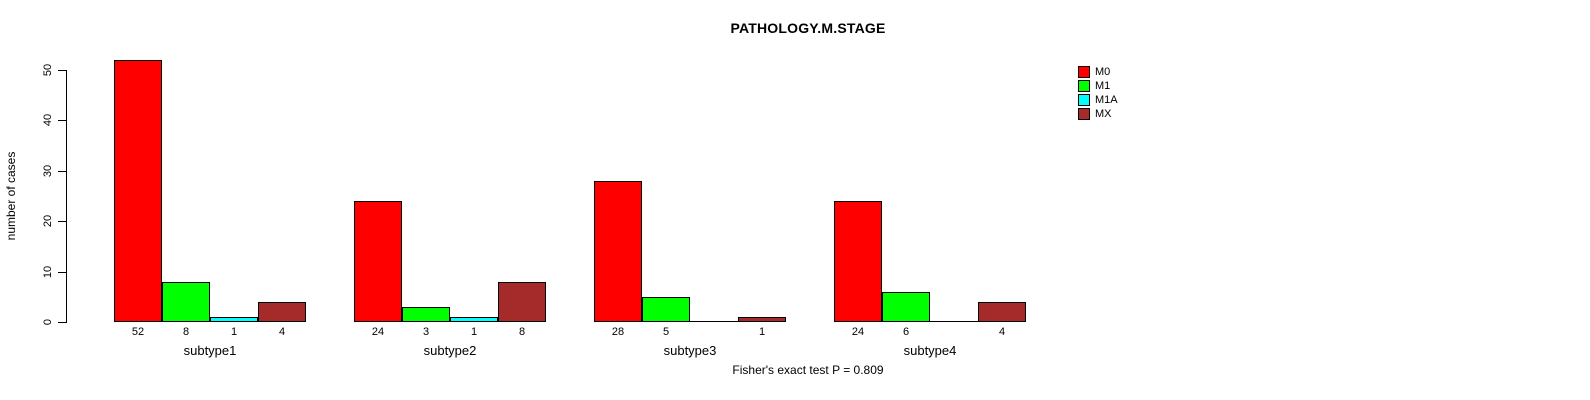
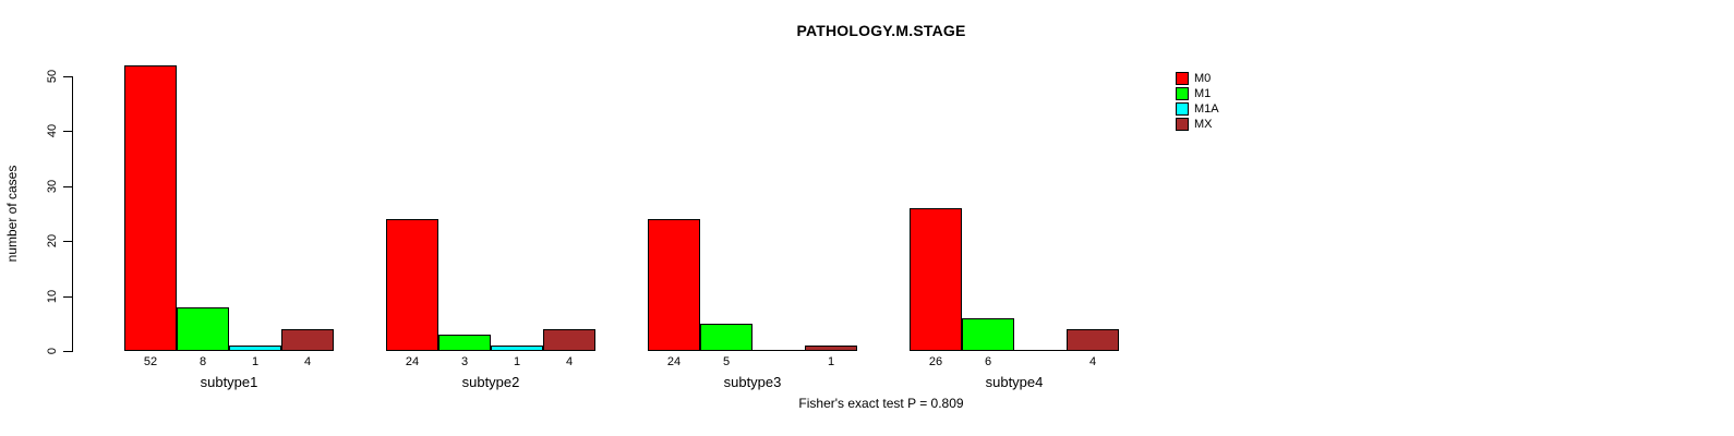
MX/subtype2: 8 -> 4
M0/subtype3: 28 -> 24
M0/subtype4: 24 -> 26
